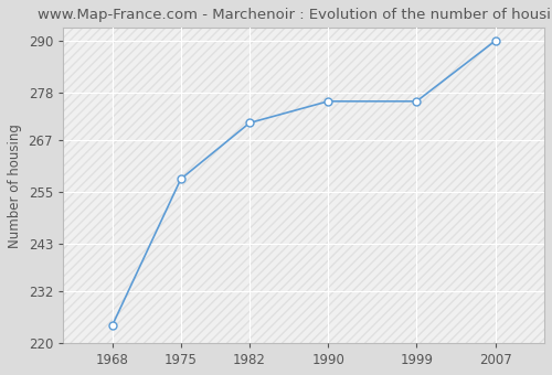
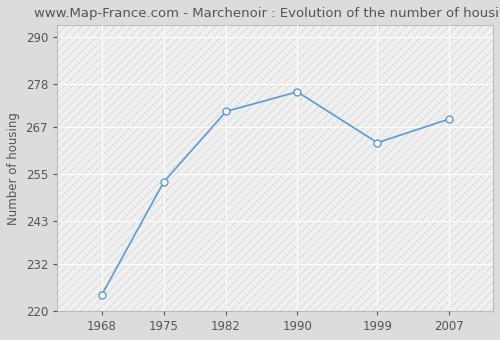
1975: 258 -> 253
1999: 276 -> 263
2007: 290 -> 269
